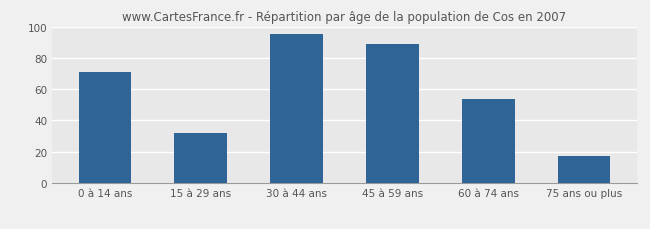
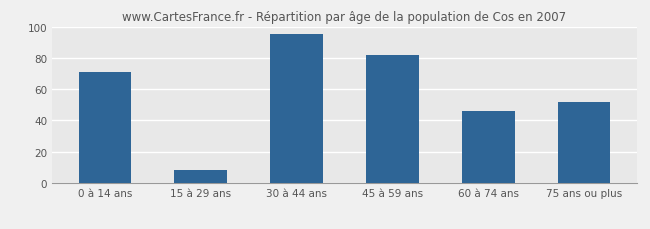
15 à 29 ans: 32 -> 8
45 à 59 ans: 89 -> 82
60 à 74 ans: 54 -> 46
75 ans ou plus: 17 -> 52
